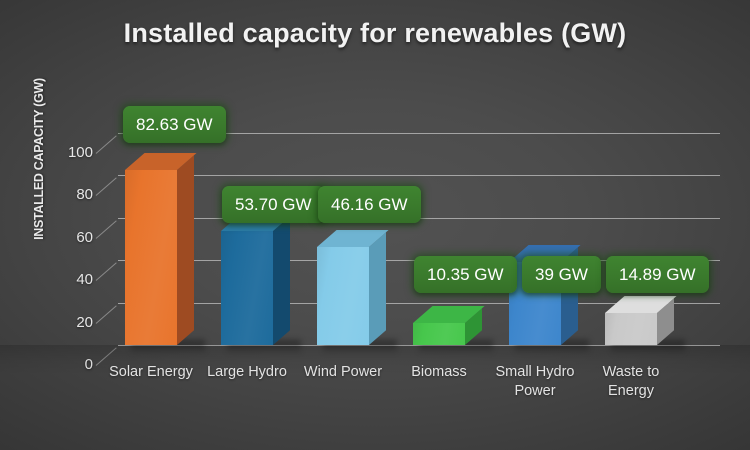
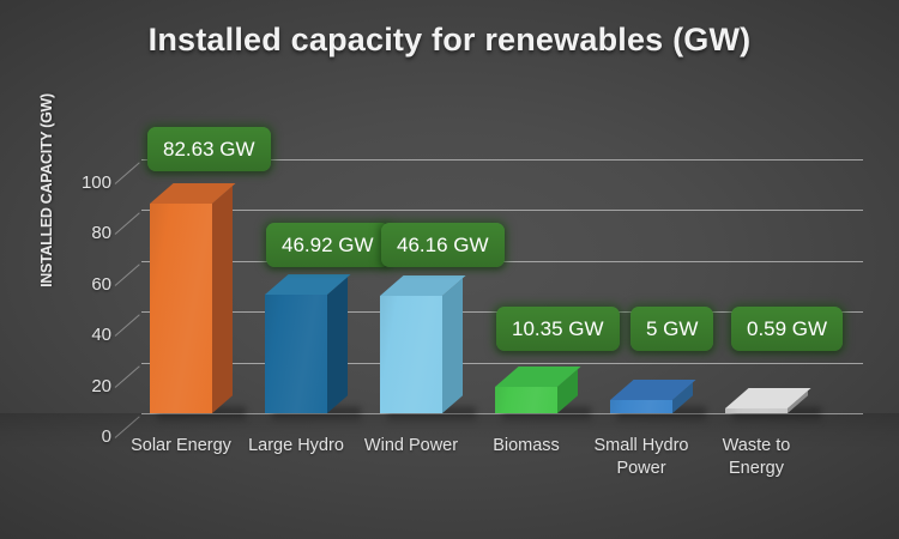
Large Hydro: 53.70 -> 46.92
Small Hydro Power: 39 -> 5
Waste to Energy: 14.89 -> 0.59
